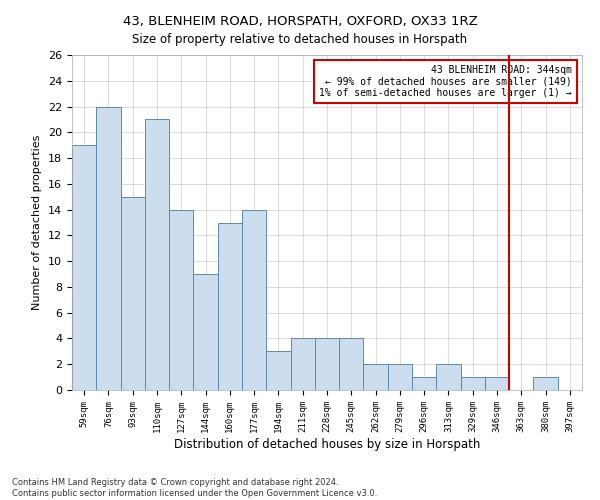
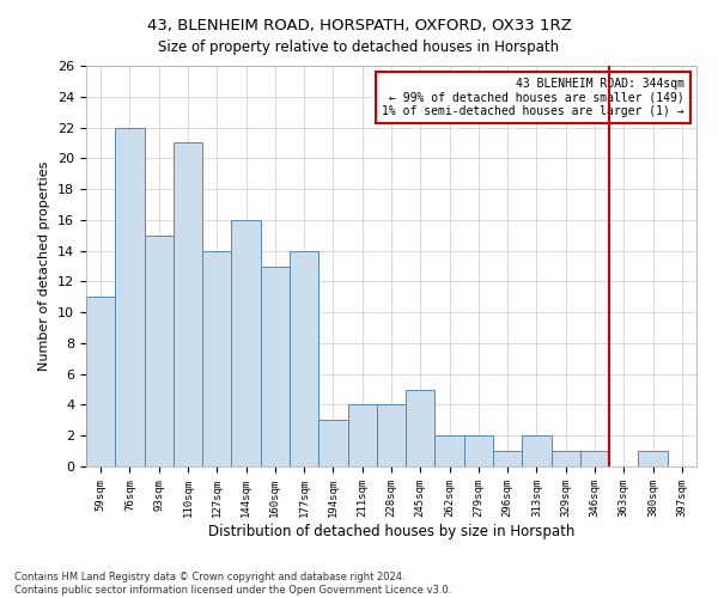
59sqm: 19 -> 11
144sqm: 9 -> 16
245sqm: 4 -> 5
